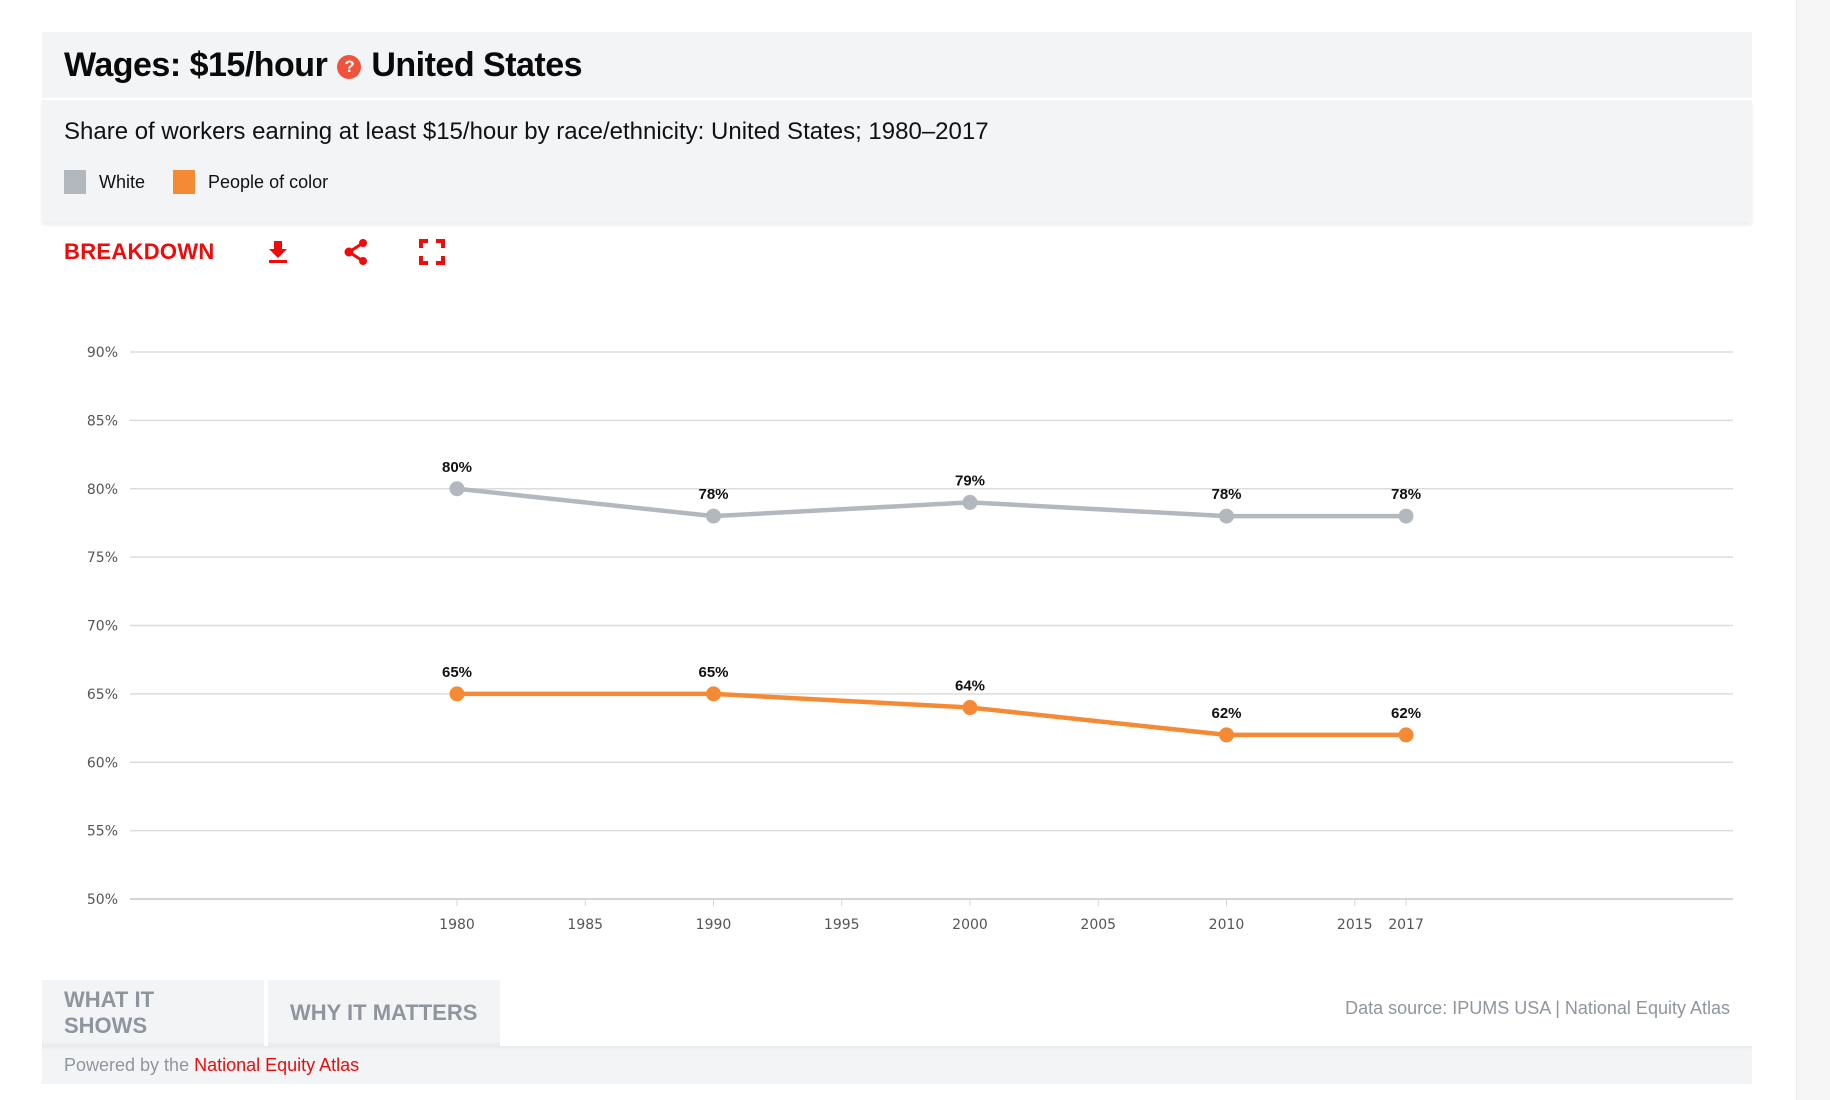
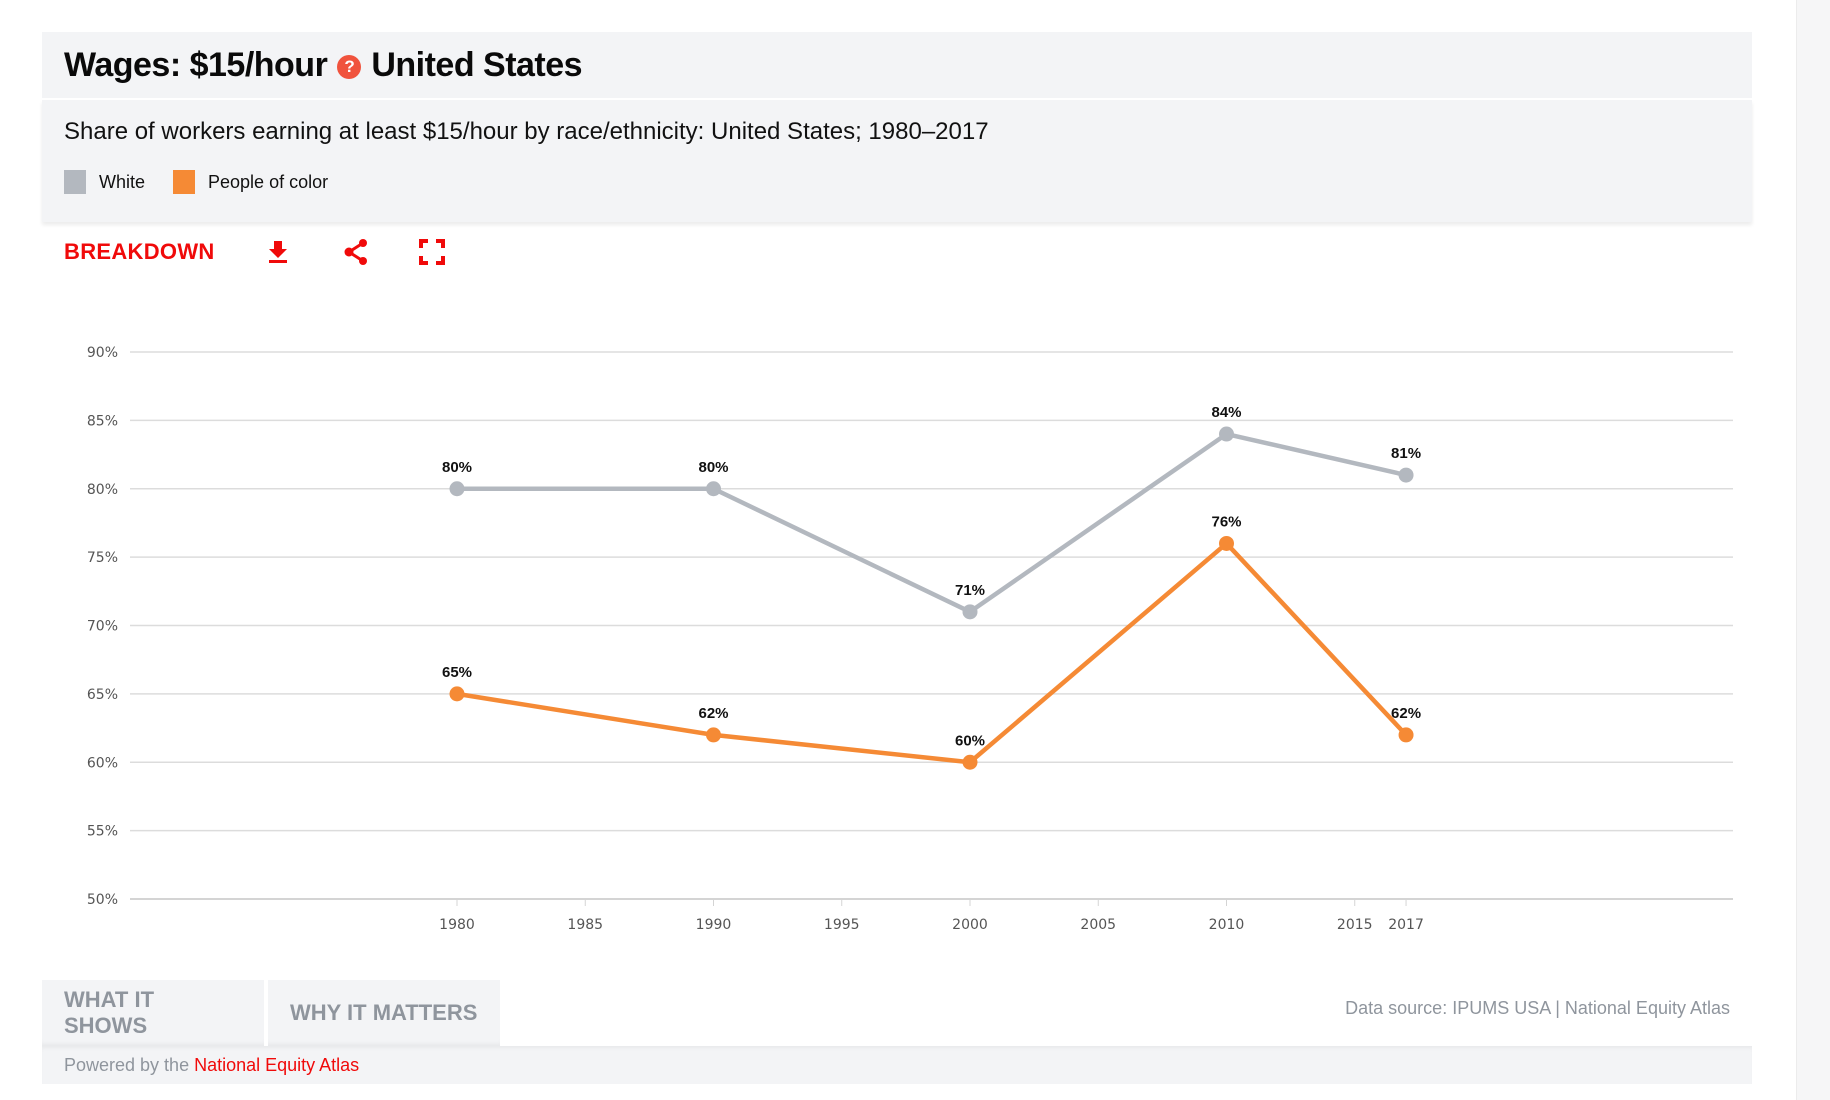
White/1990: 78% -> 80%
People of color/1990: 65% -> 62%
White/2000: 79% -> 71%
People of color/2000: 64% -> 60%
White/2010: 78% -> 84%
People of color/2010: 62% -> 76%
White/2017: 78% -> 81%
